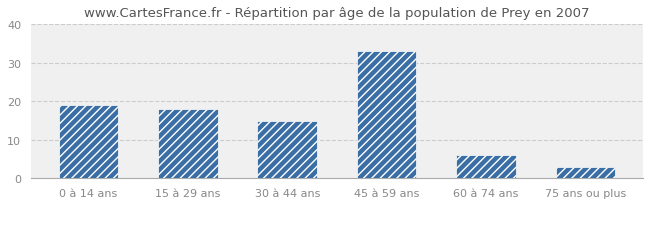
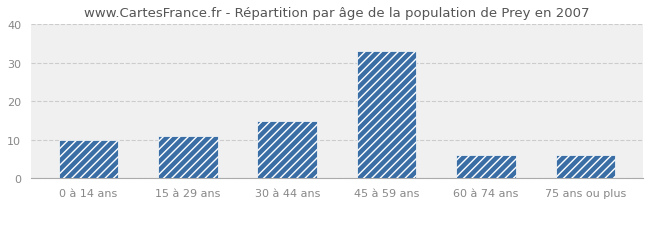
0 à 14 ans: 19 -> 10
15 à 29 ans: 18 -> 11
75 ans ou plus: 3 -> 6
